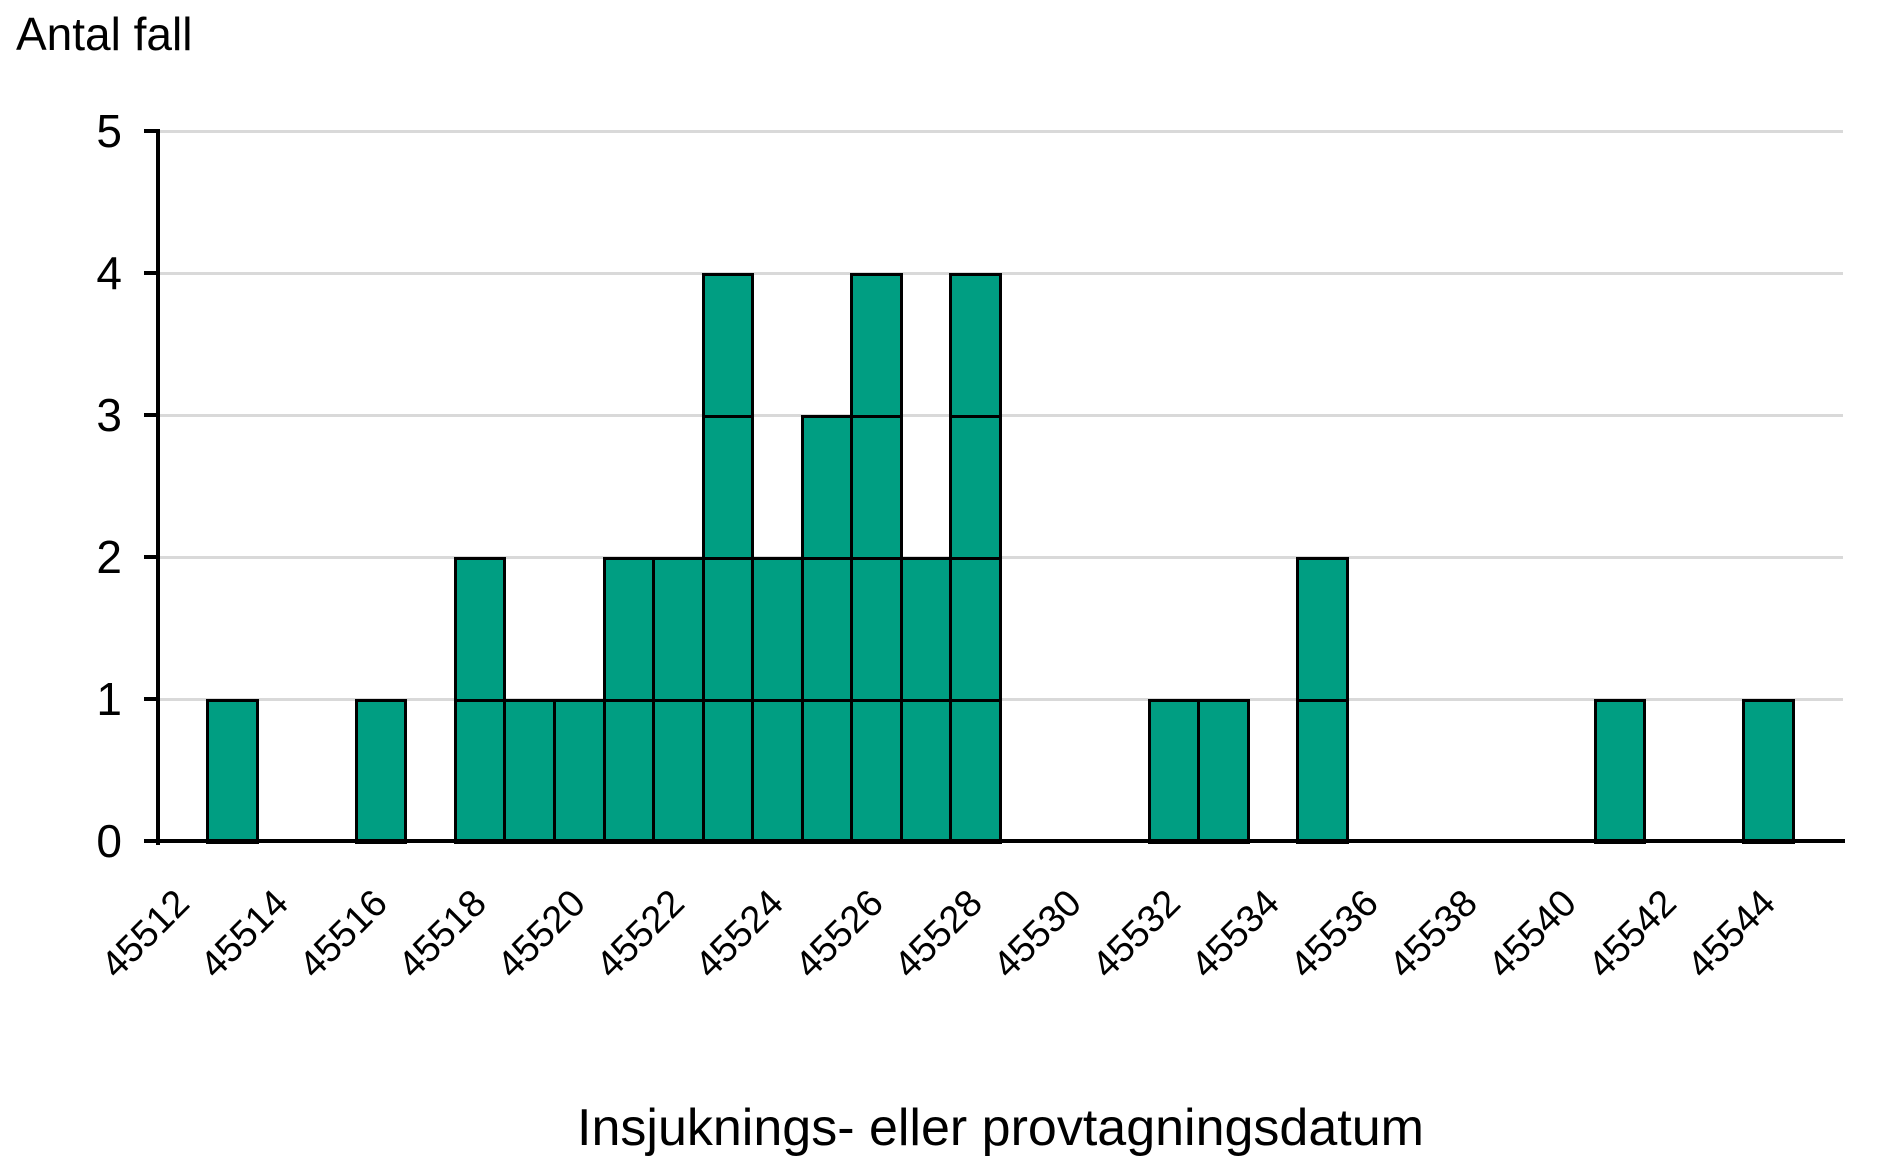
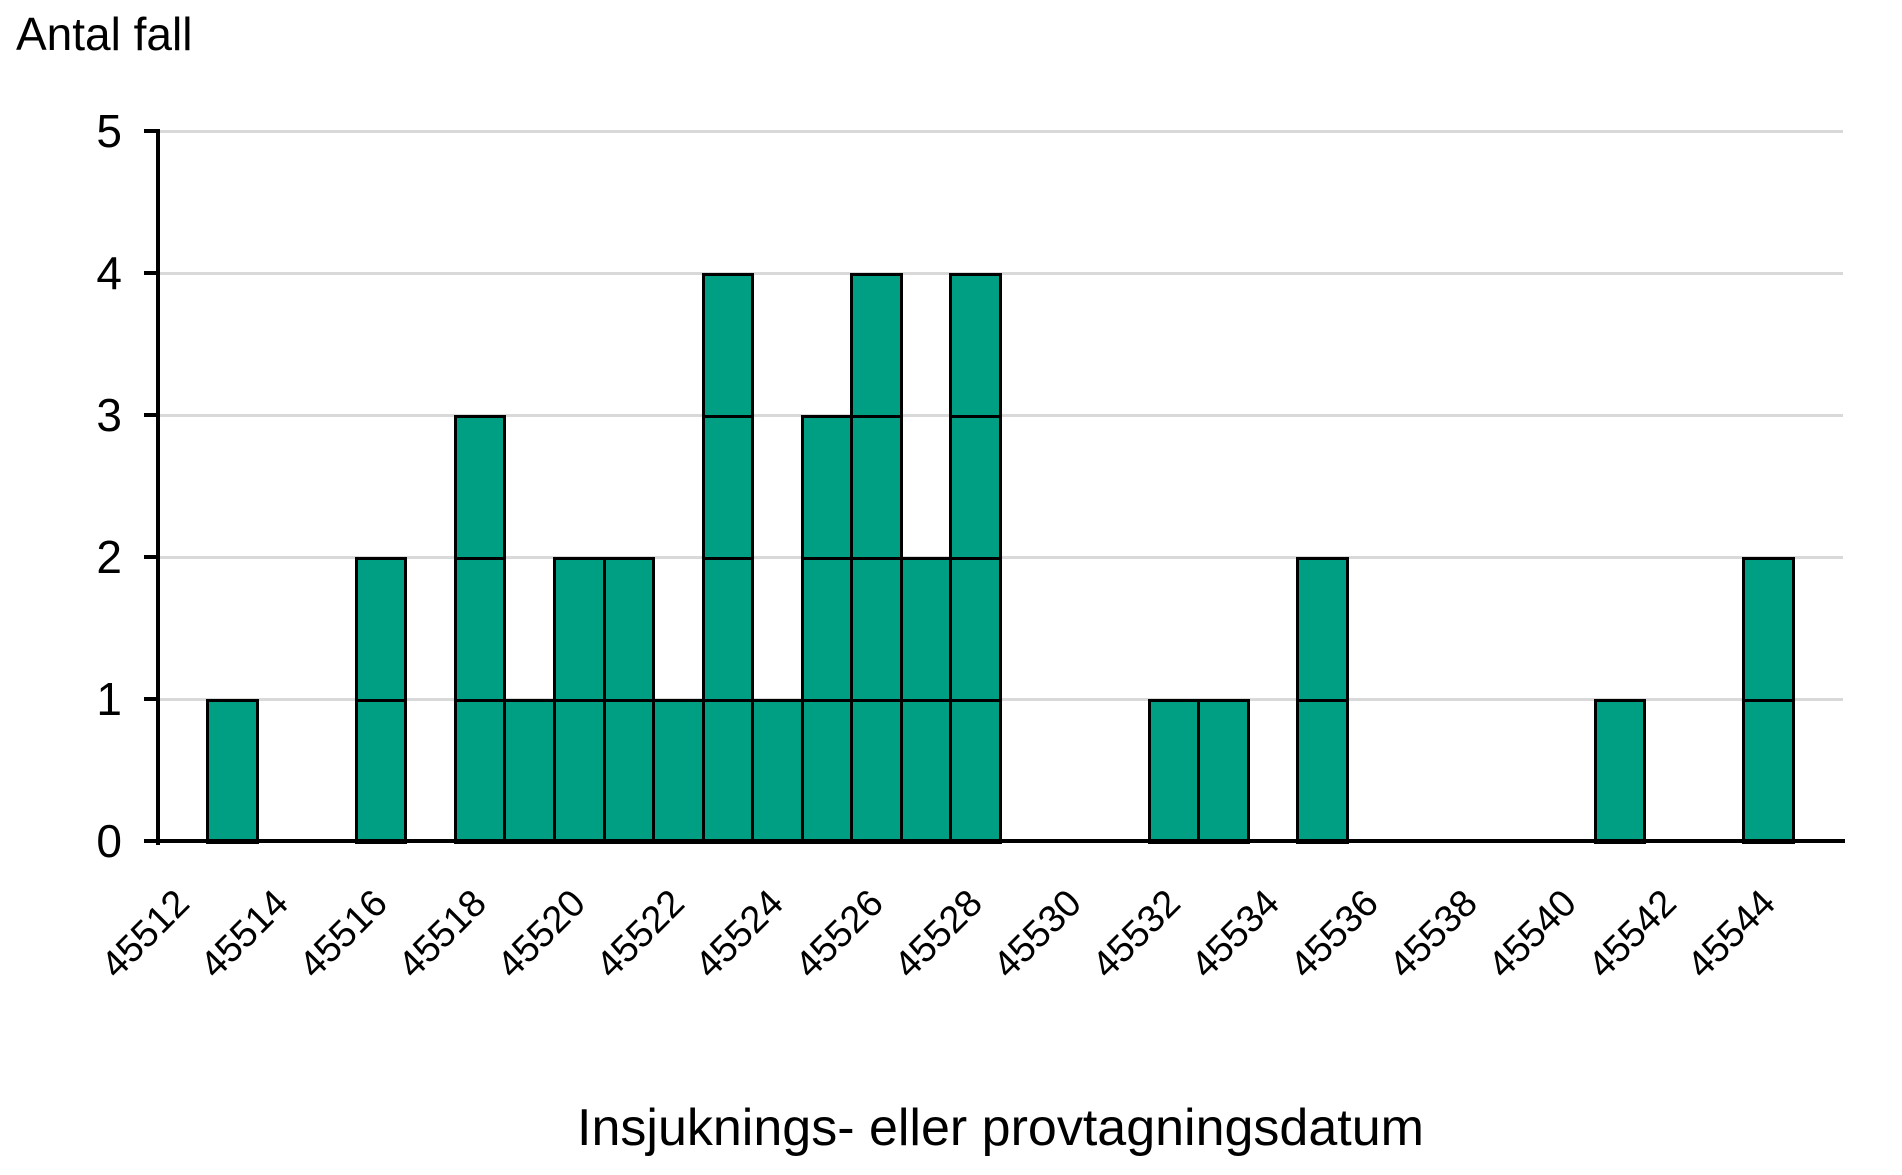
45516: 1 -> 2
45518: 2 -> 3
45520: 1 -> 2
45522: 2 -> 1
45524: 2 -> 1
45544: 1 -> 2
